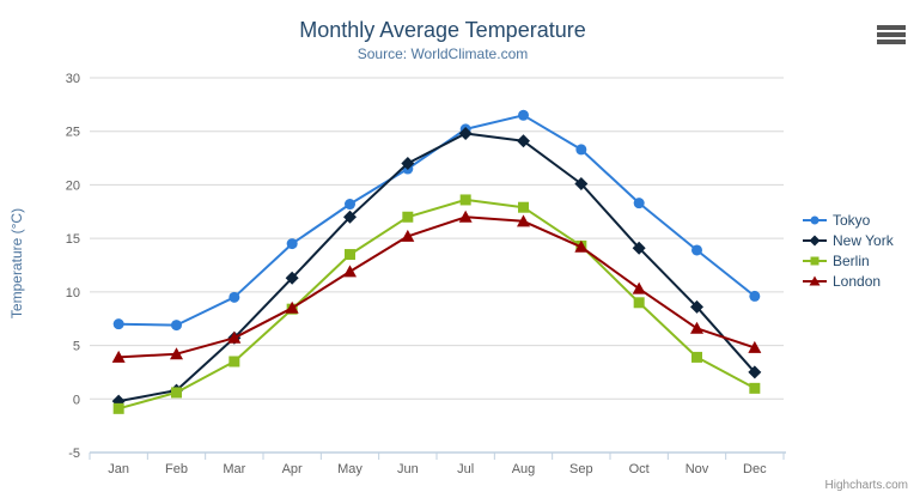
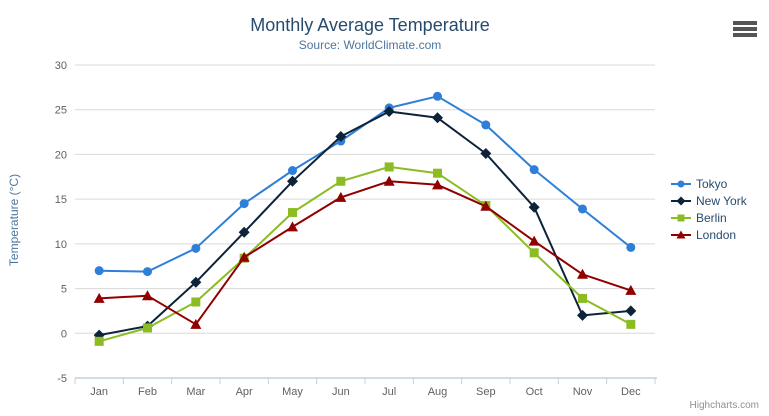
London/Mar: 6 -> 1
New York/Nov: 9 -> 2
